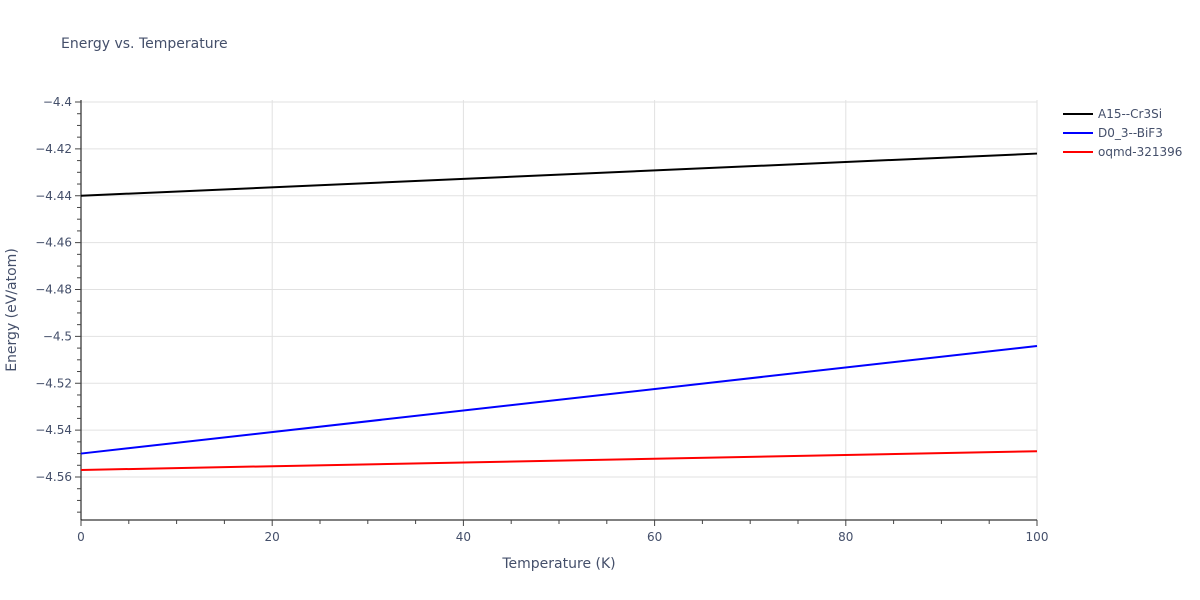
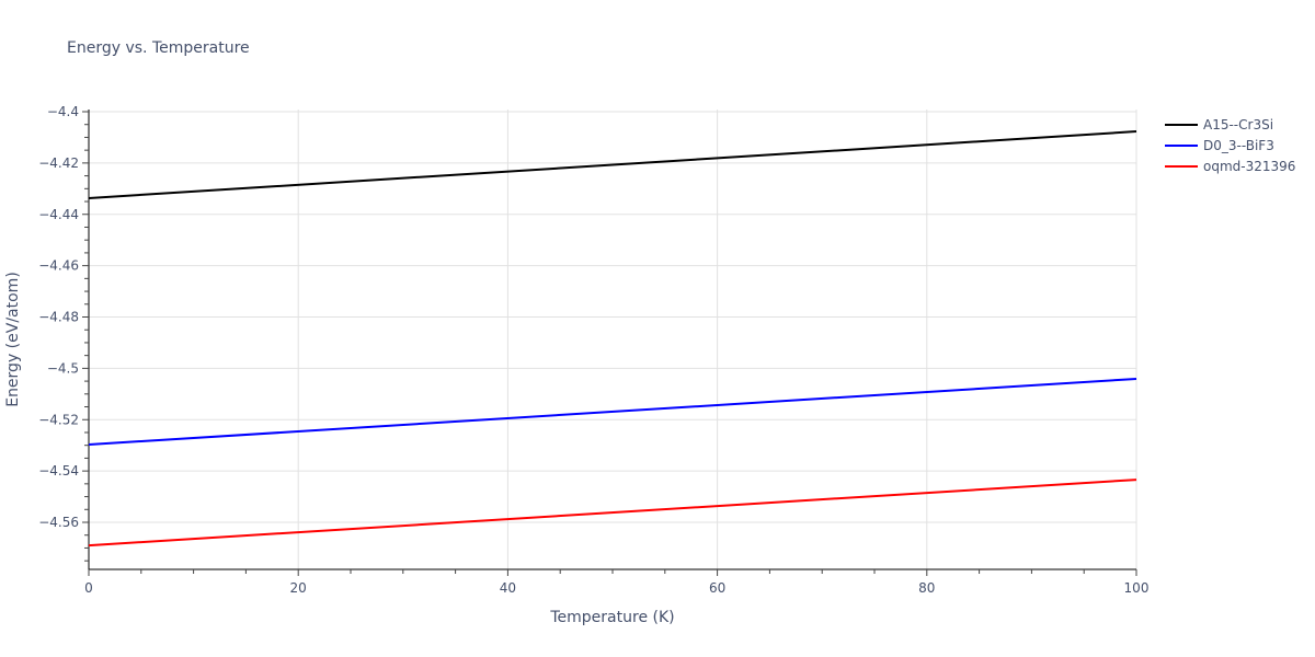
A15--Cr3Si/0: -4.440 -> -4.434
D0_3--BiF3/0: -4.550 -> -4.530
oqmd-321396/0: -4.557 -> -4.569
A15--Cr3Si/100: -4.422 -> -4.408
oqmd-321396/100: -4.549 -> -4.543
